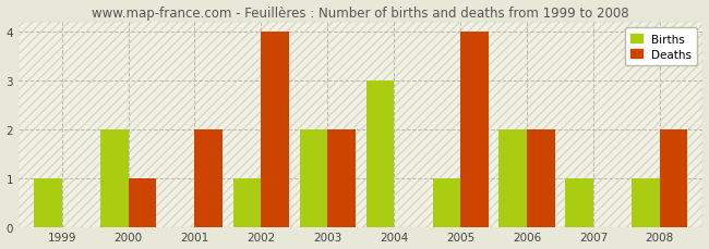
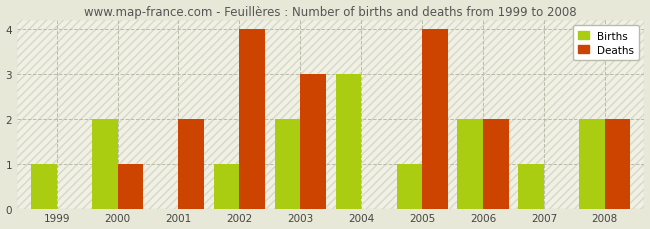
Deaths/2003: 2 -> 3
Births/2008: 1 -> 2
